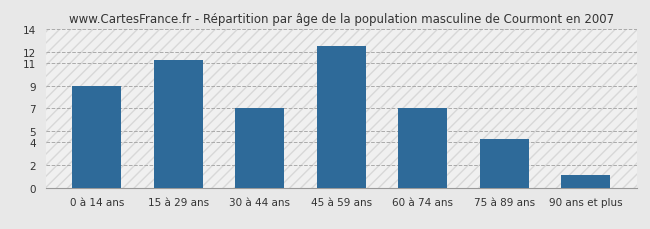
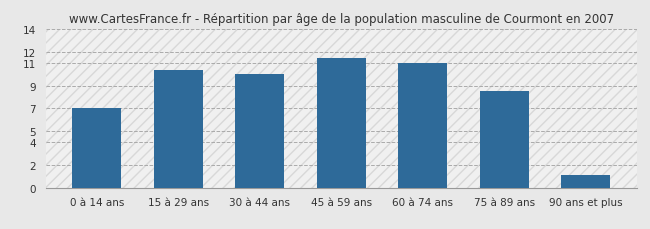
0 à 14 ans: 9.0 -> 7.0
15 à 29 ans: 11.3 -> 10.4
30 à 44 ans: 7.0 -> 10.0
45 à 59 ans: 12.5 -> 11.4
60 à 74 ans: 7.0 -> 11.0
75 à 89 ans: 4.3 -> 8.5
